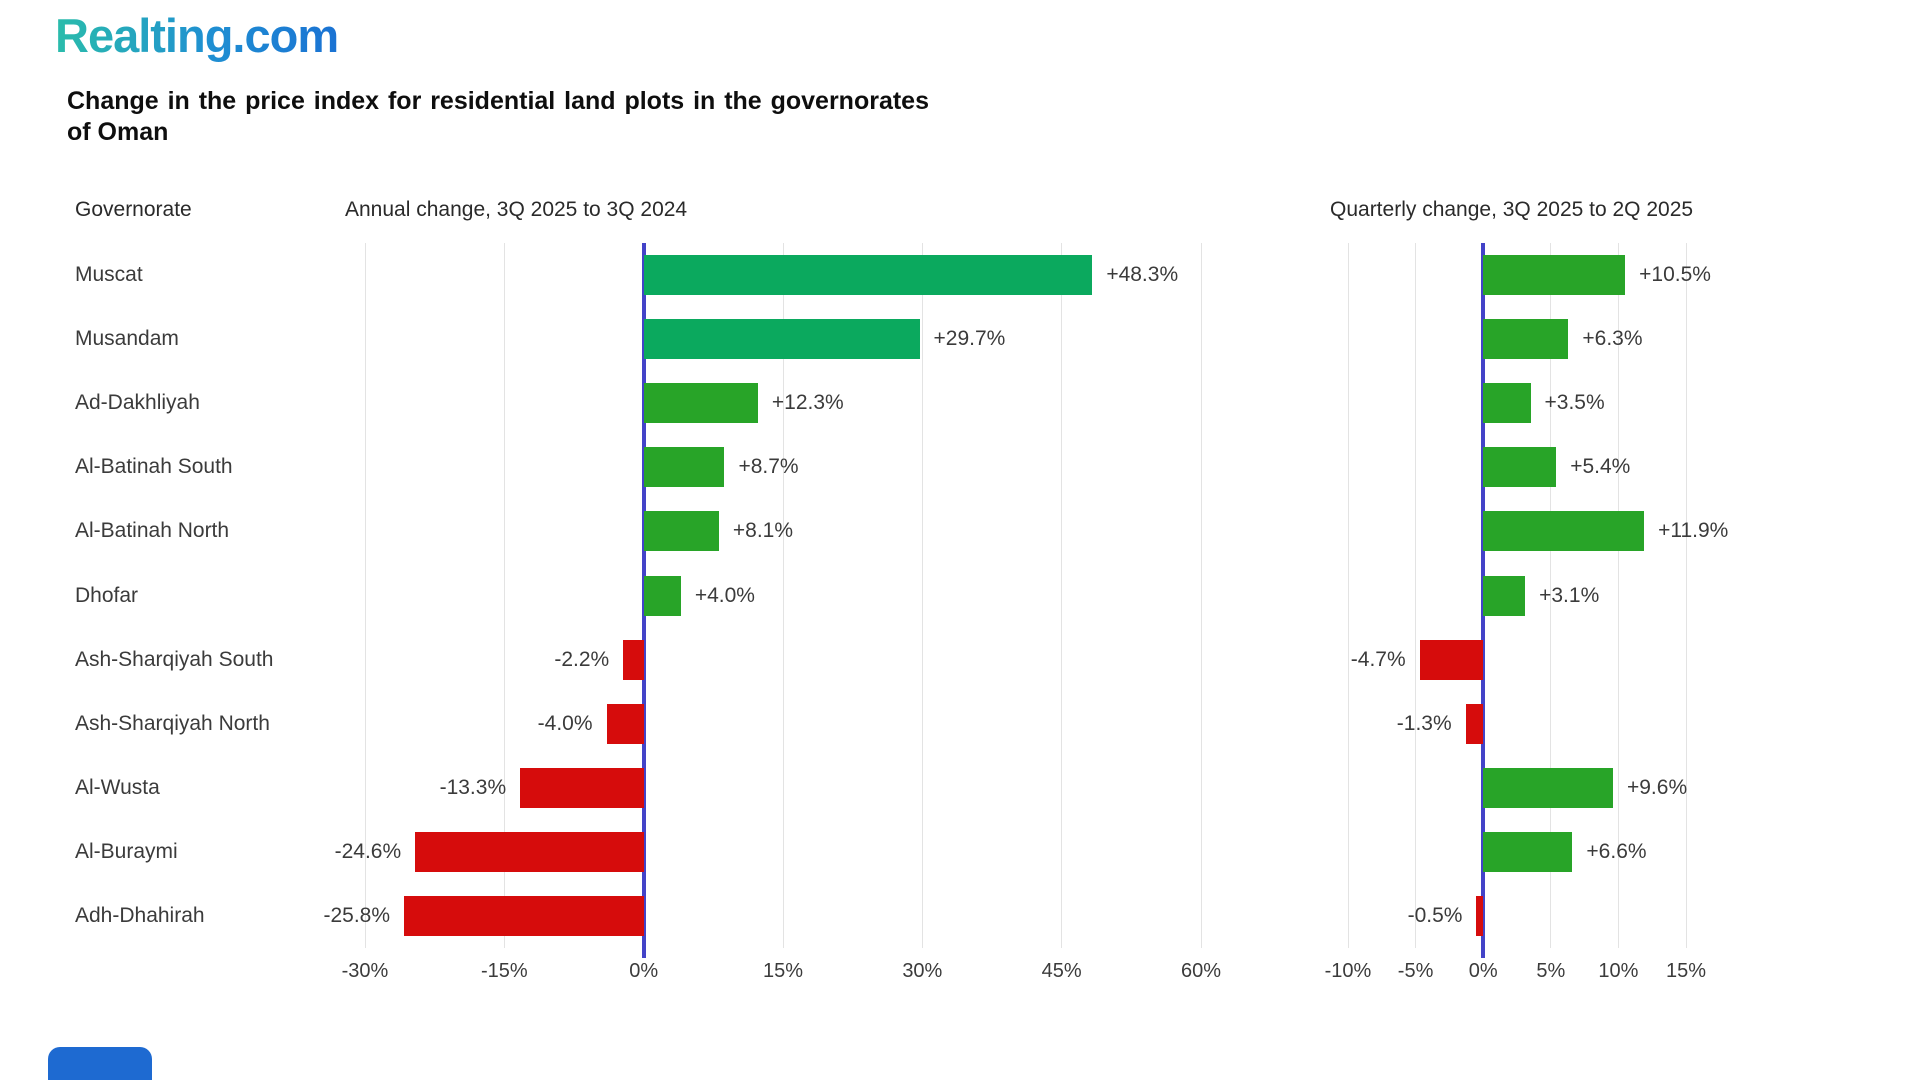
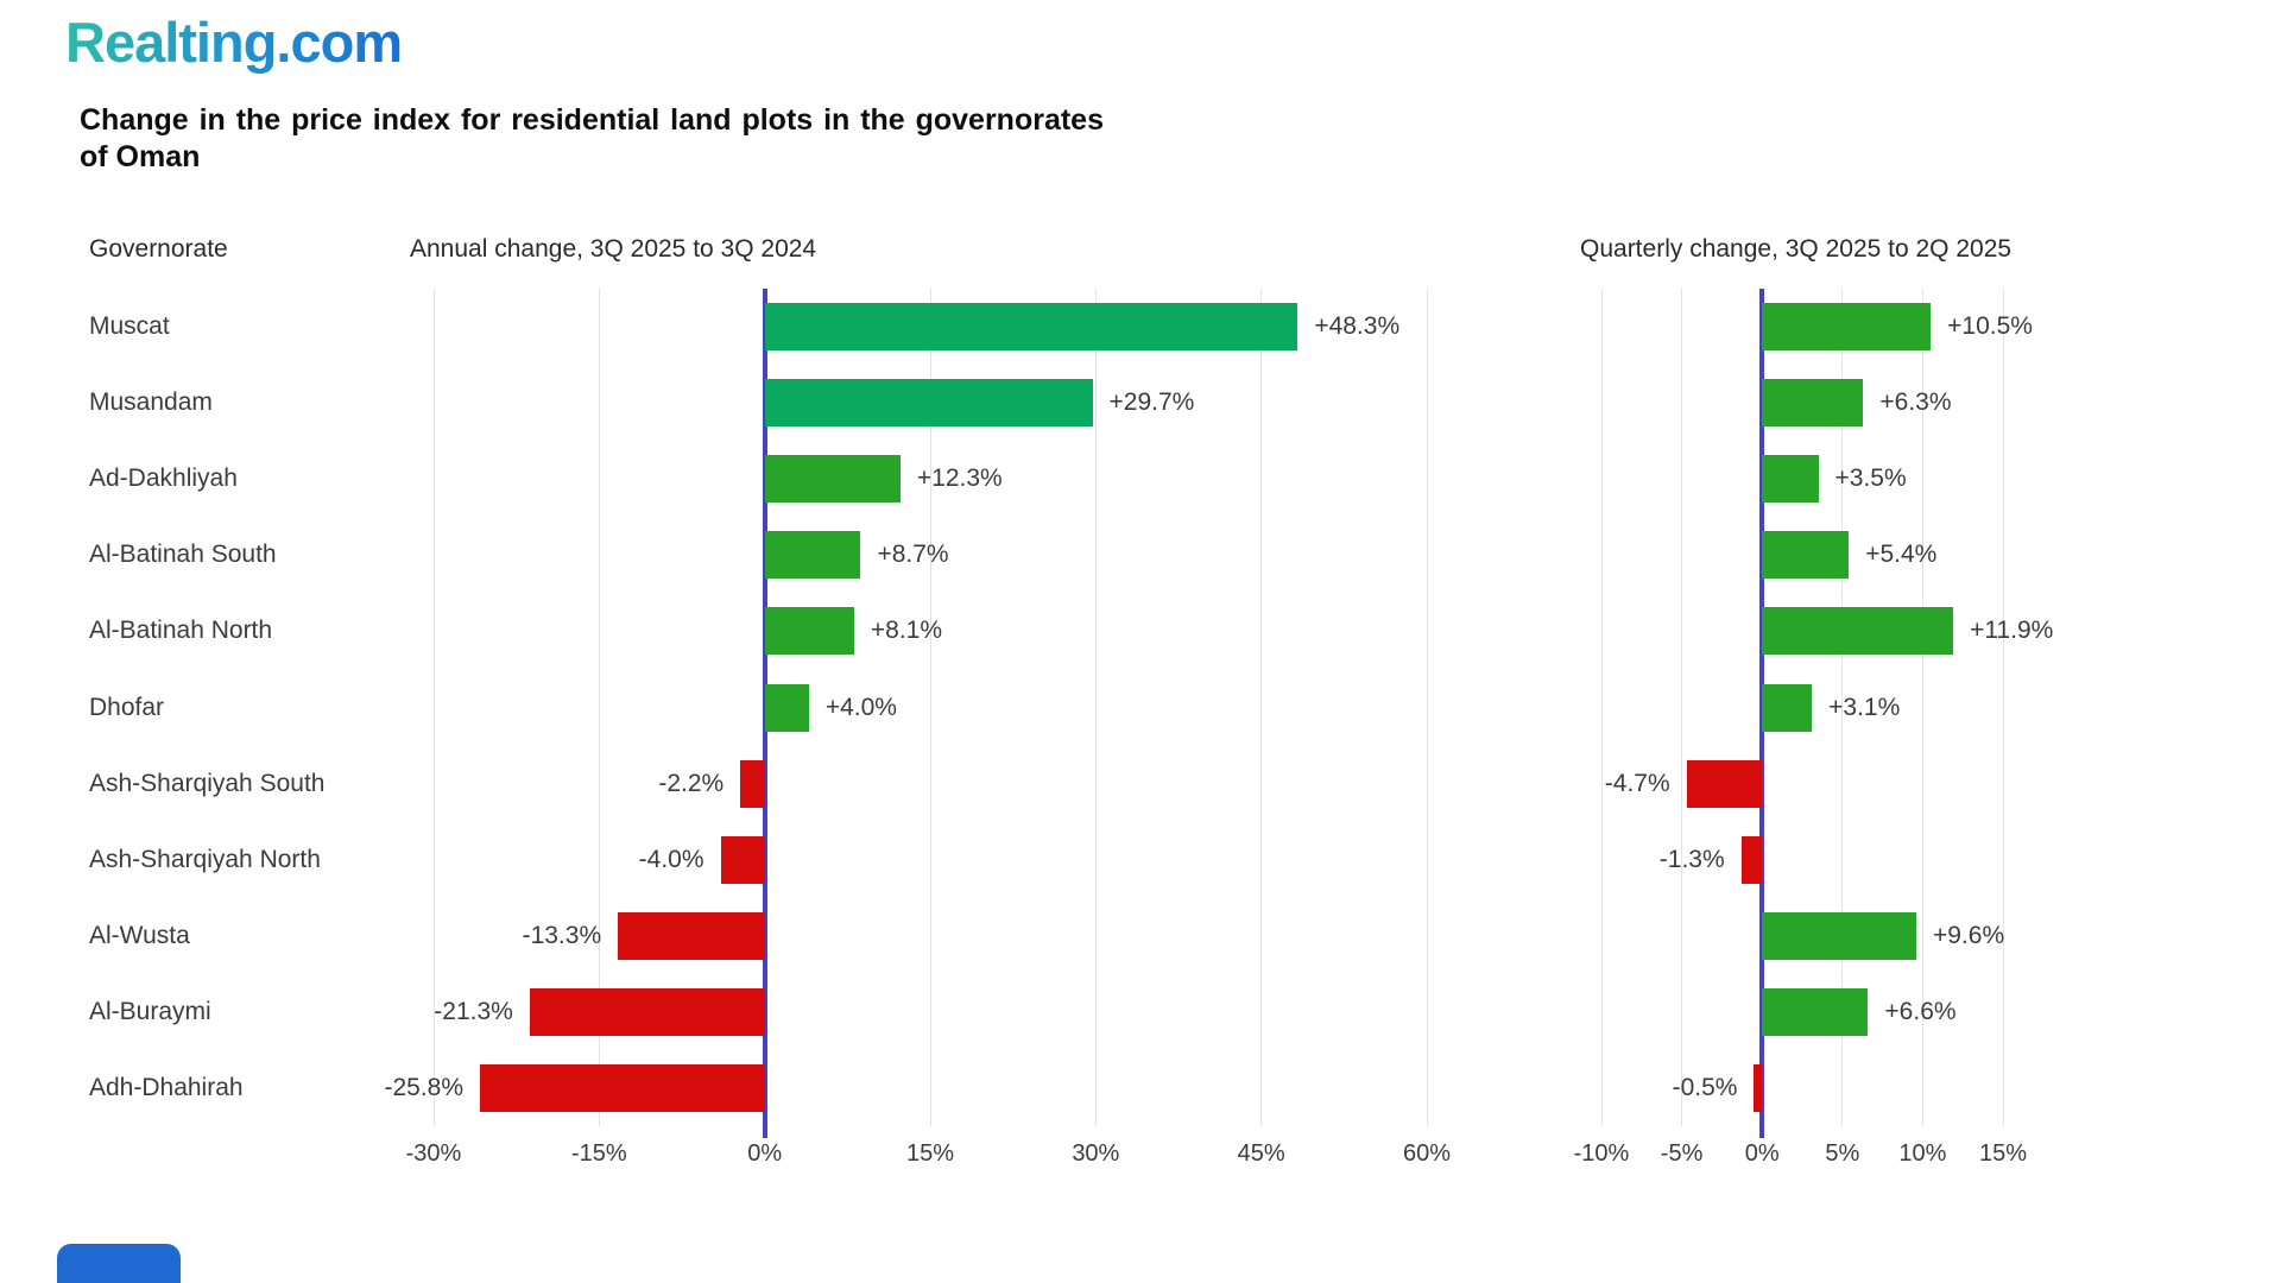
Annual change, 3Q 2025 to 3Q 2024/Al-Buraymi: -24.6% -> -21.3%
